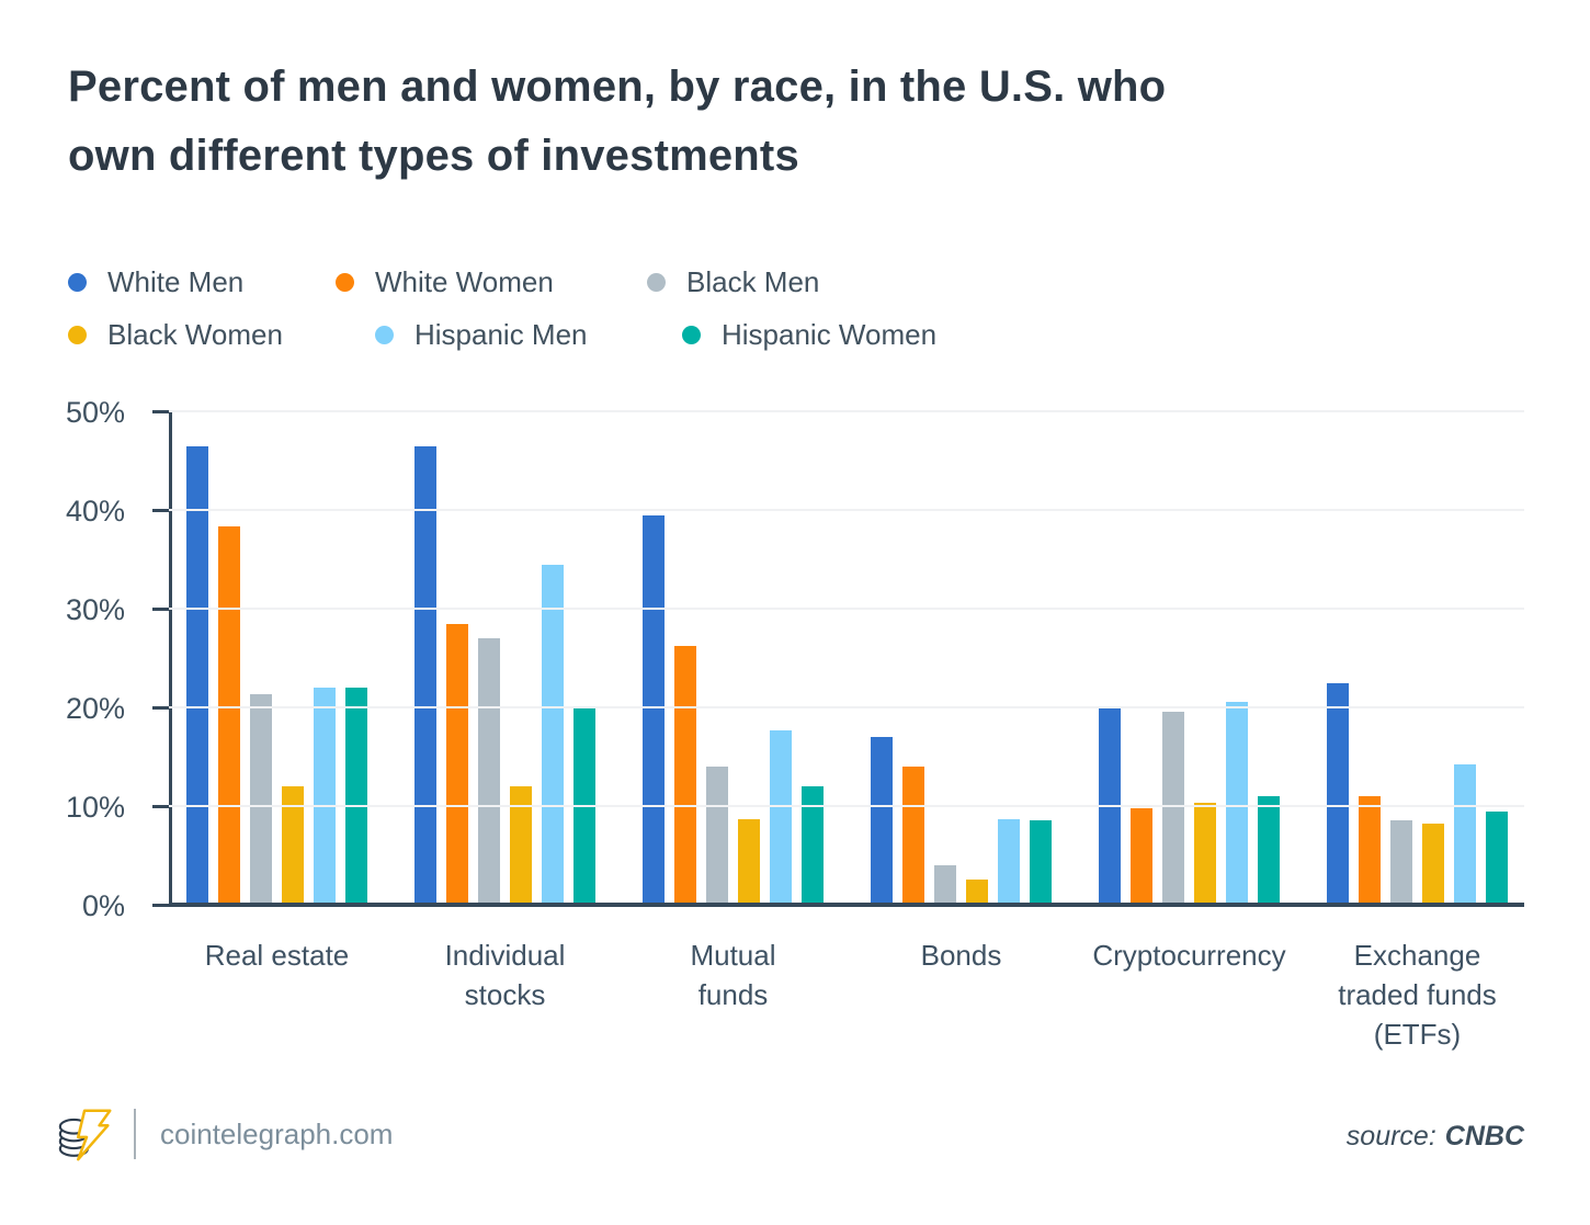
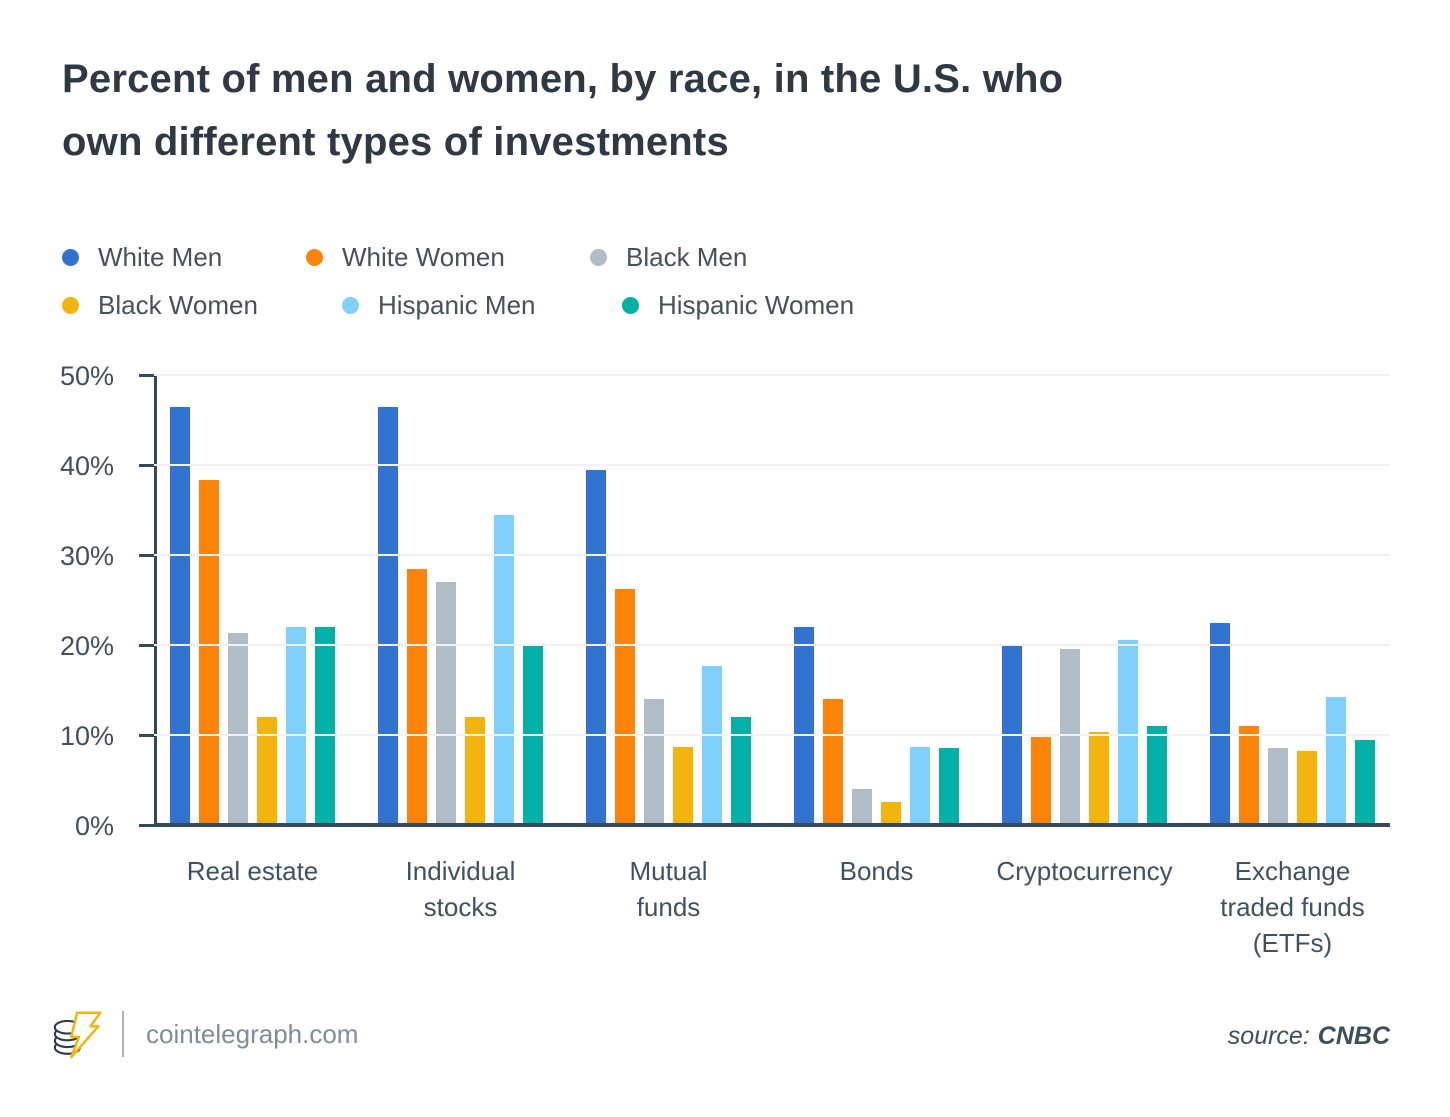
White Men/Bonds: 17% -> 22%
